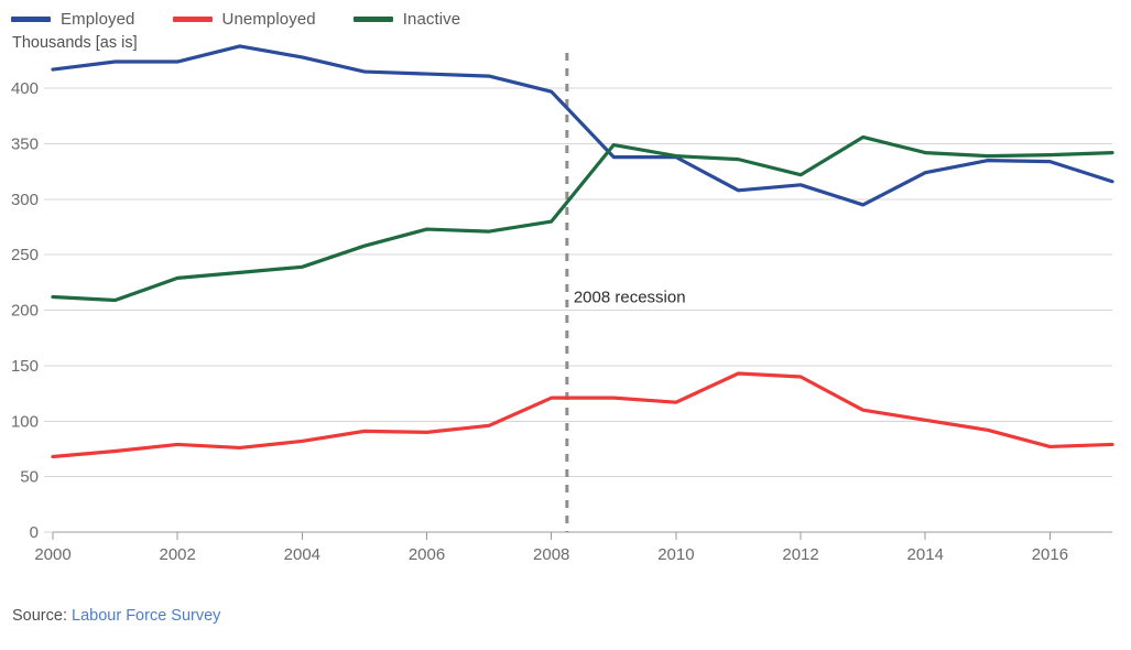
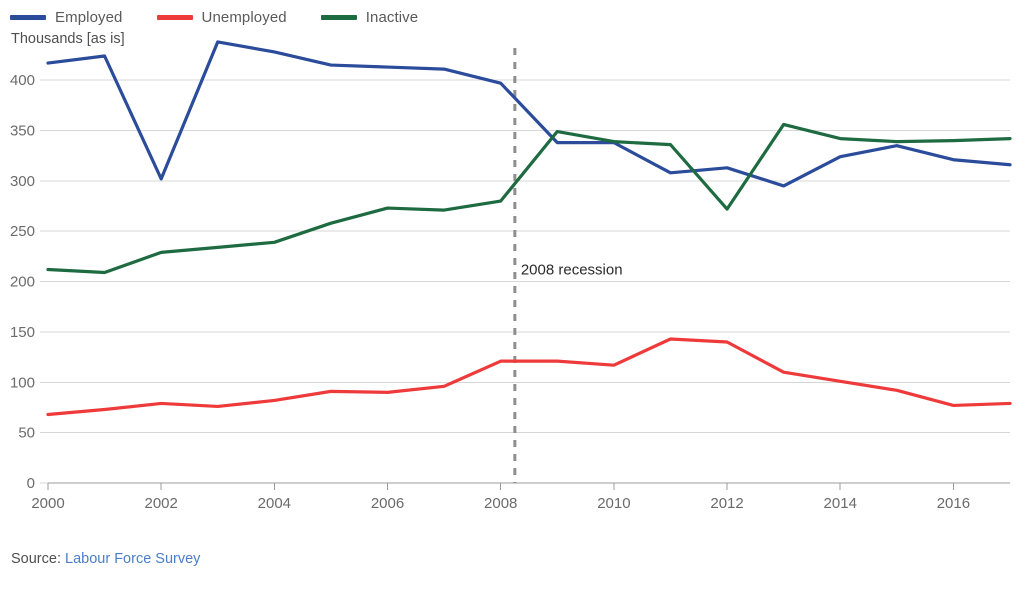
Employed/2002: 424 -> 302
Inactive/2012: 322 -> 272
Employed/2016: 334 -> 321
